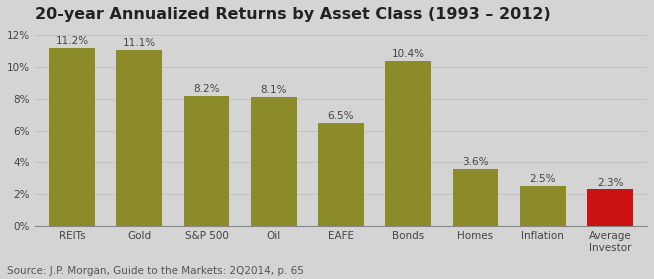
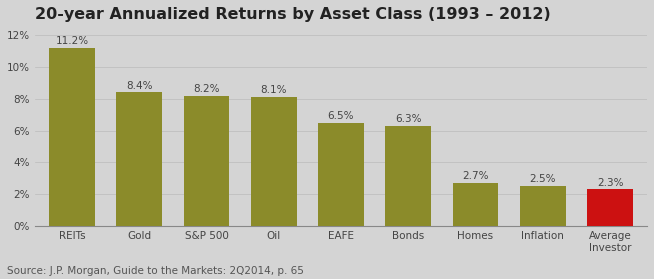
Gold: 11.1% -> 8.4%
Bonds: 10.4% -> 6.3%
Homes: 3.6% -> 2.7%
